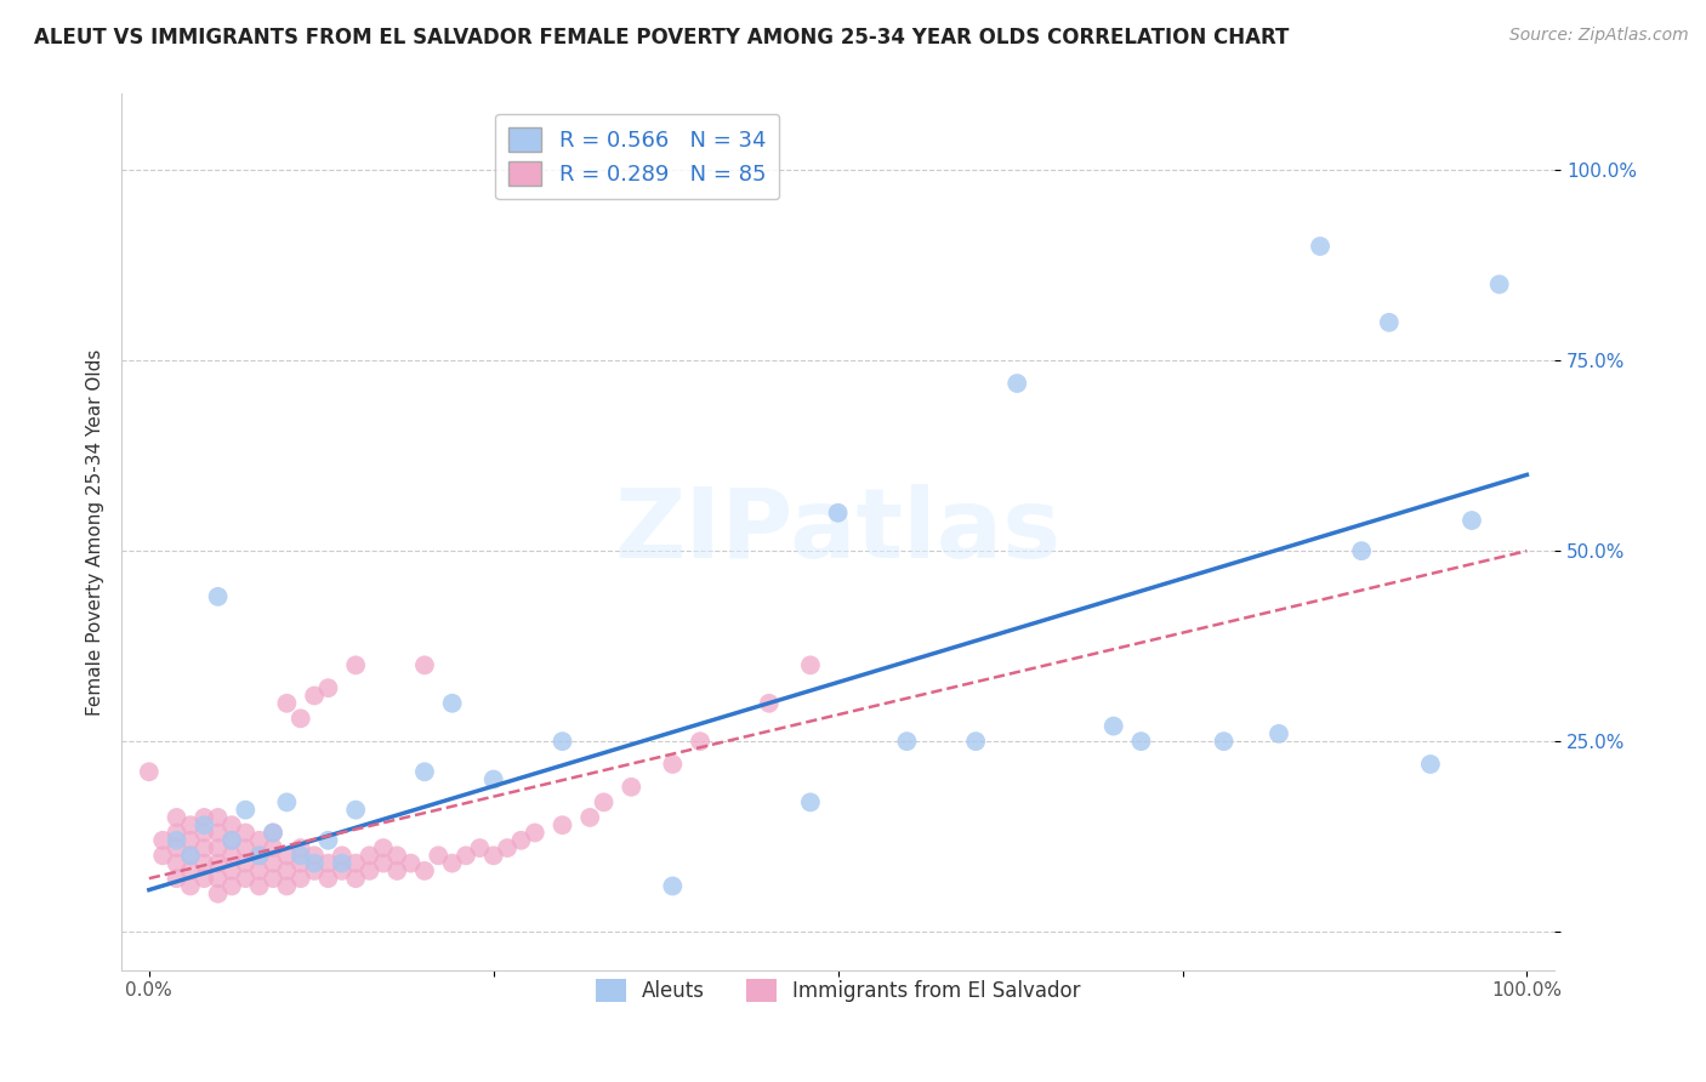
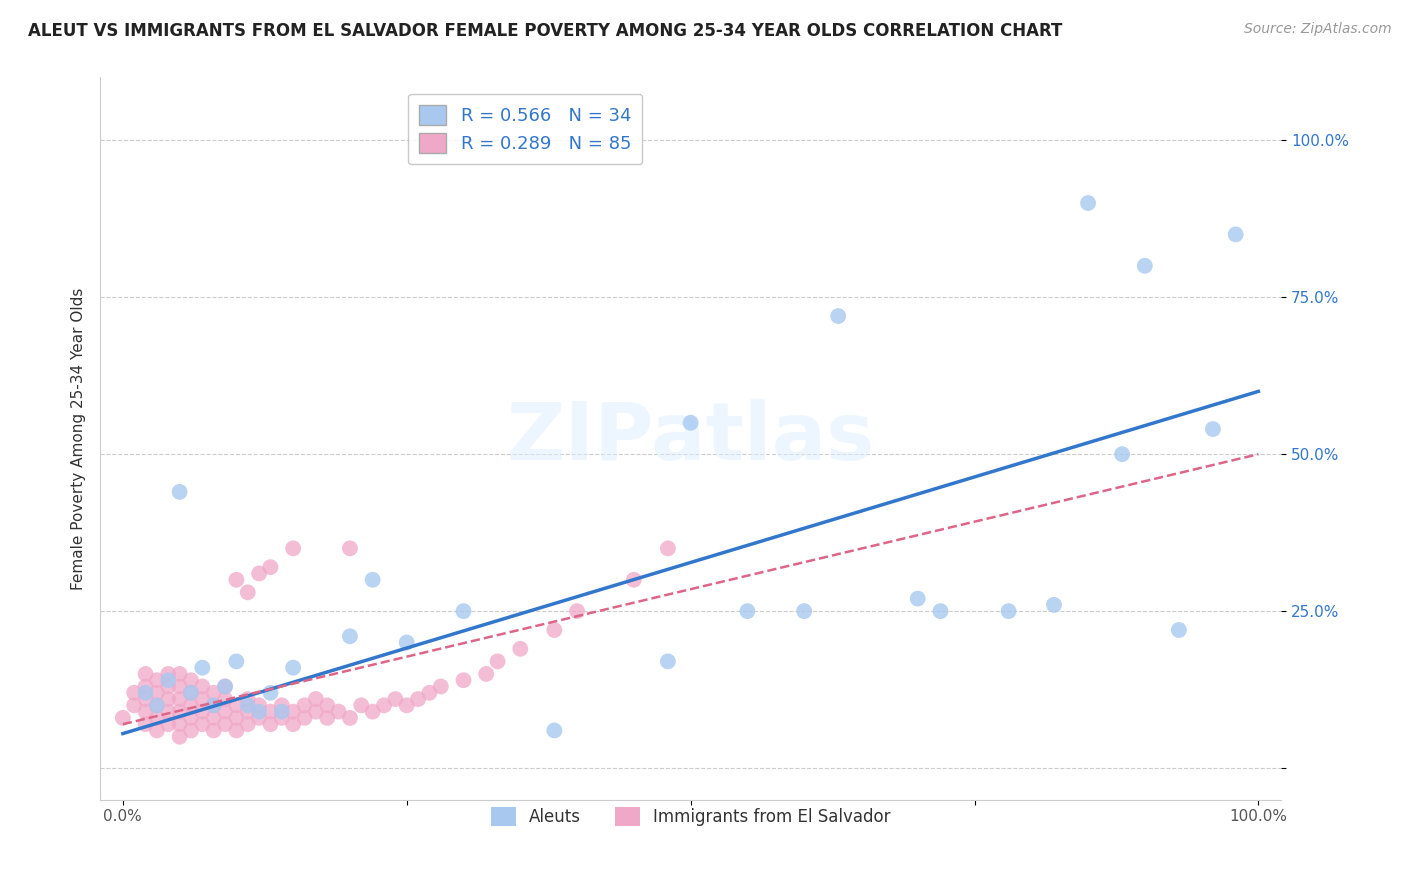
Immigrants from El Salvador/0.0%: 21% -> 8%
